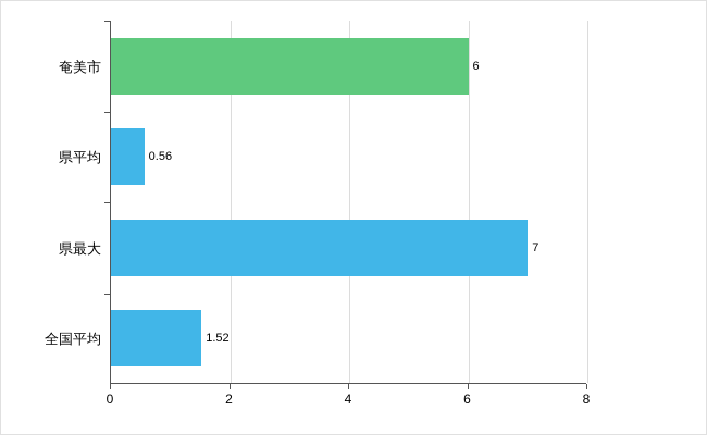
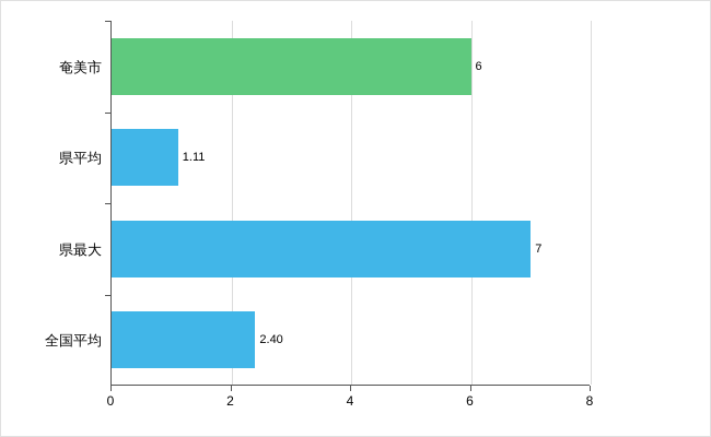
県平均: 0.56 -> 1.11
全国平均: 1.52 -> 2.40
